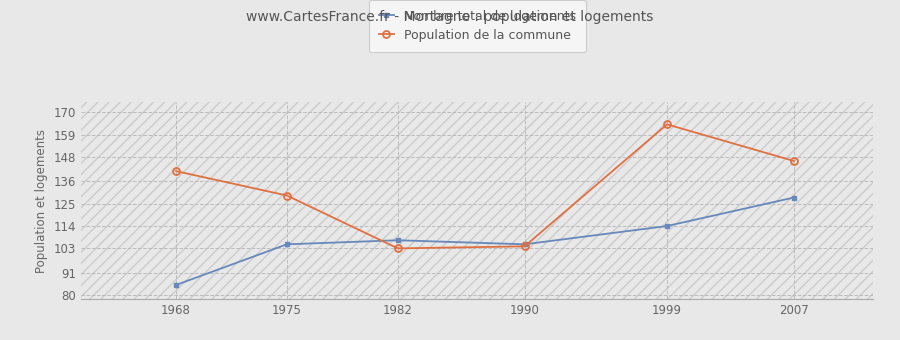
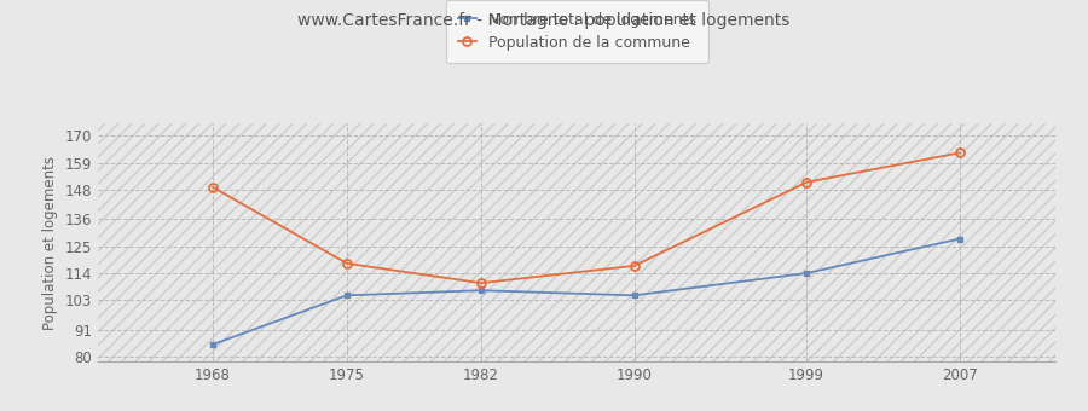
Population de la commune/1968: 141 -> 149
Population de la commune/1975: 129 -> 118
Population de la commune/1982: 103 -> 110
Population de la commune/1990: 104 -> 117
Population de la commune/1999: 164 -> 151
Population de la commune/2007: 146 -> 163
